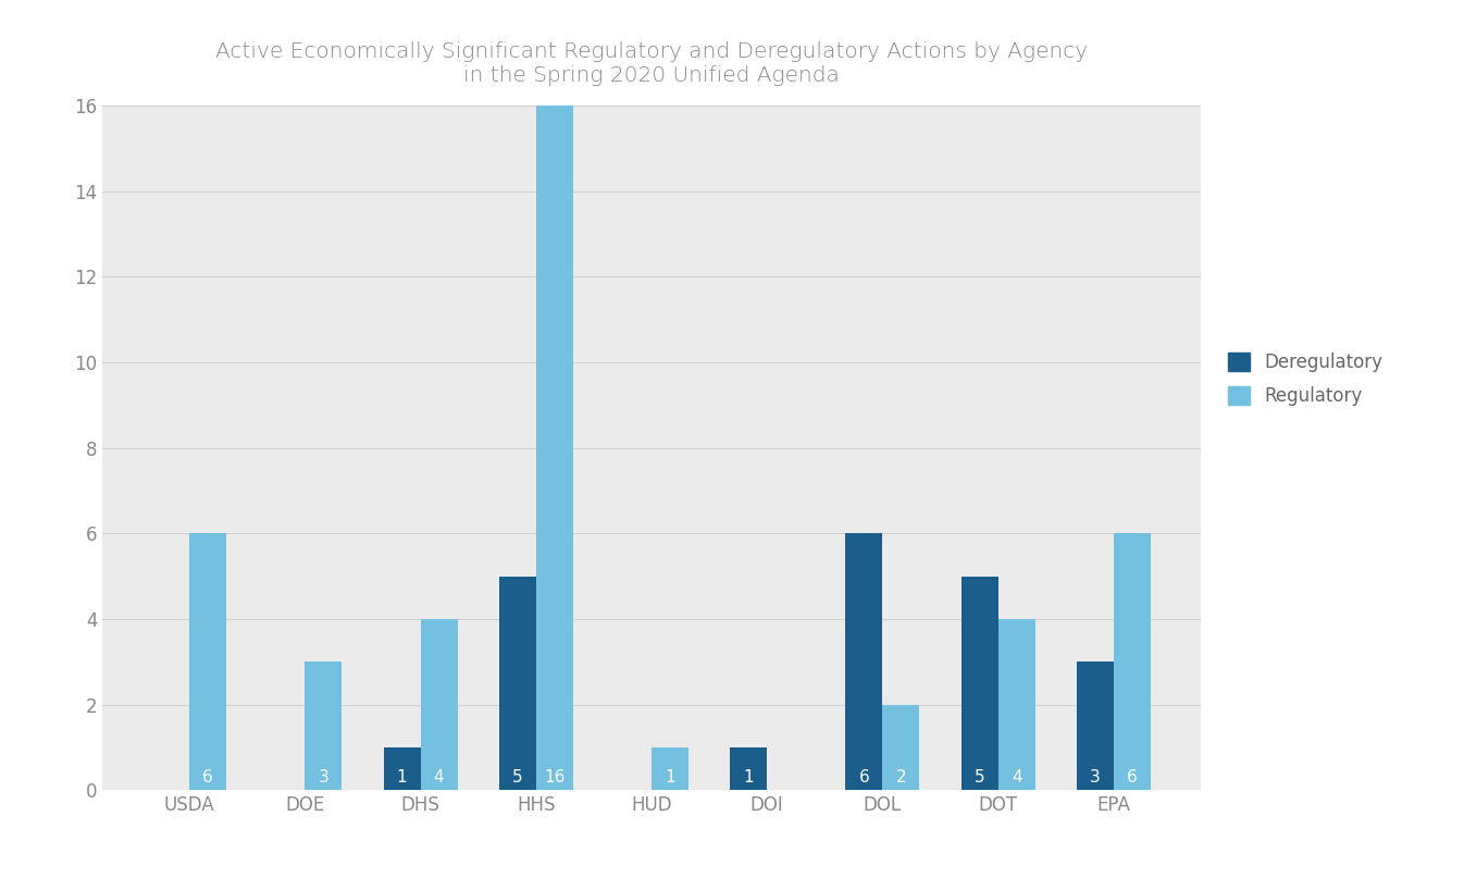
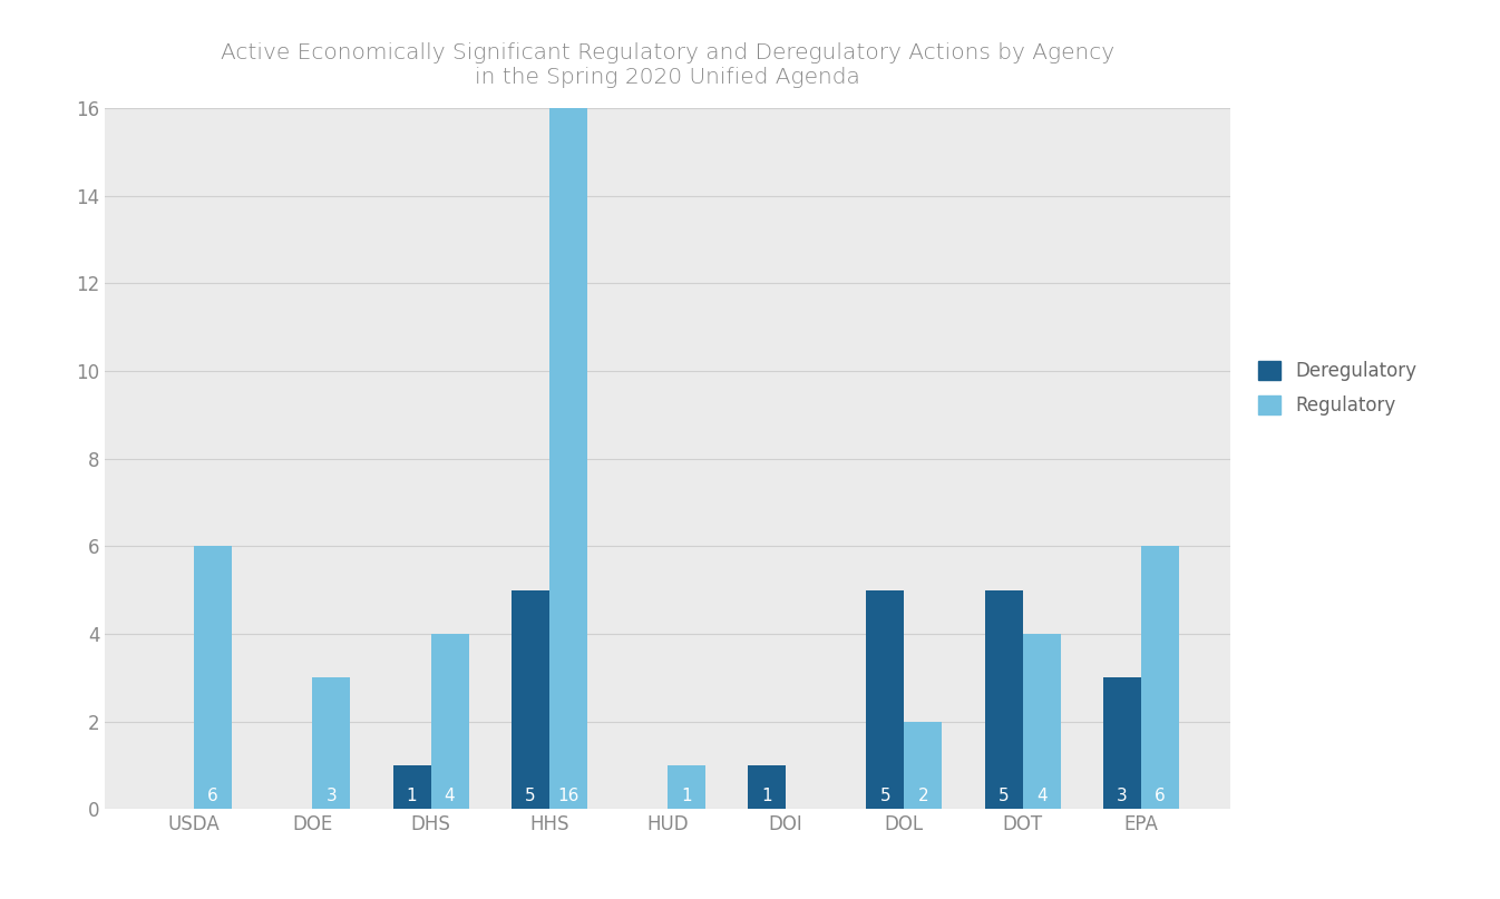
Deregulatory/DOL: 6 -> 5
